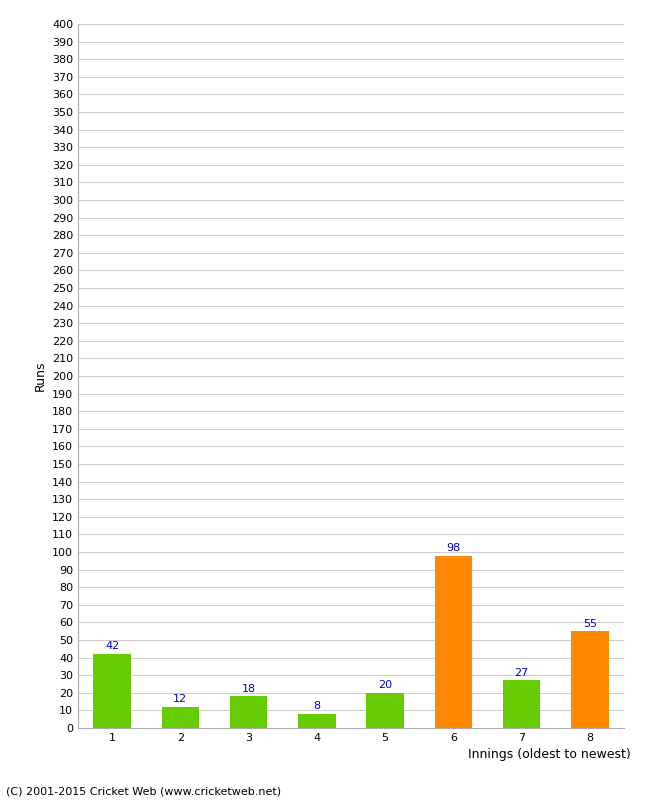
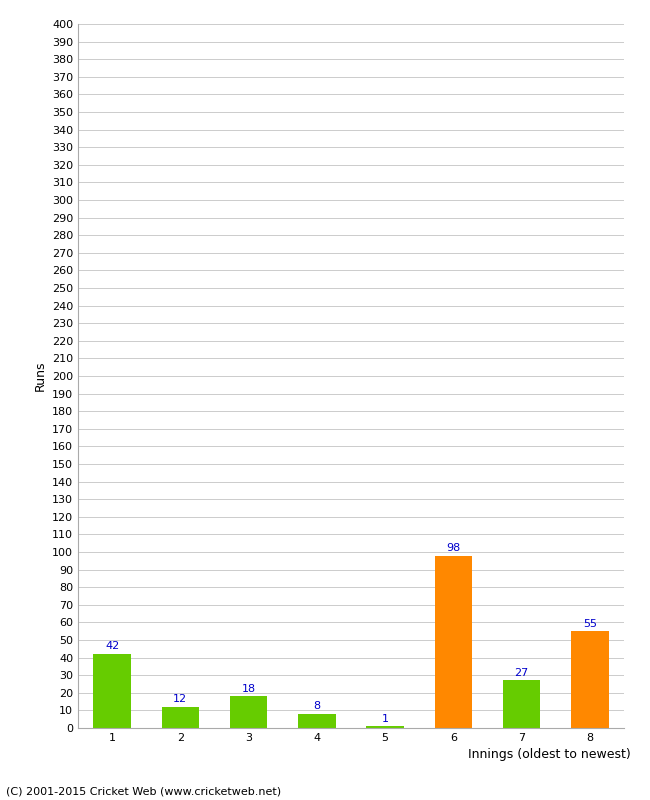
5: 20 -> 1
